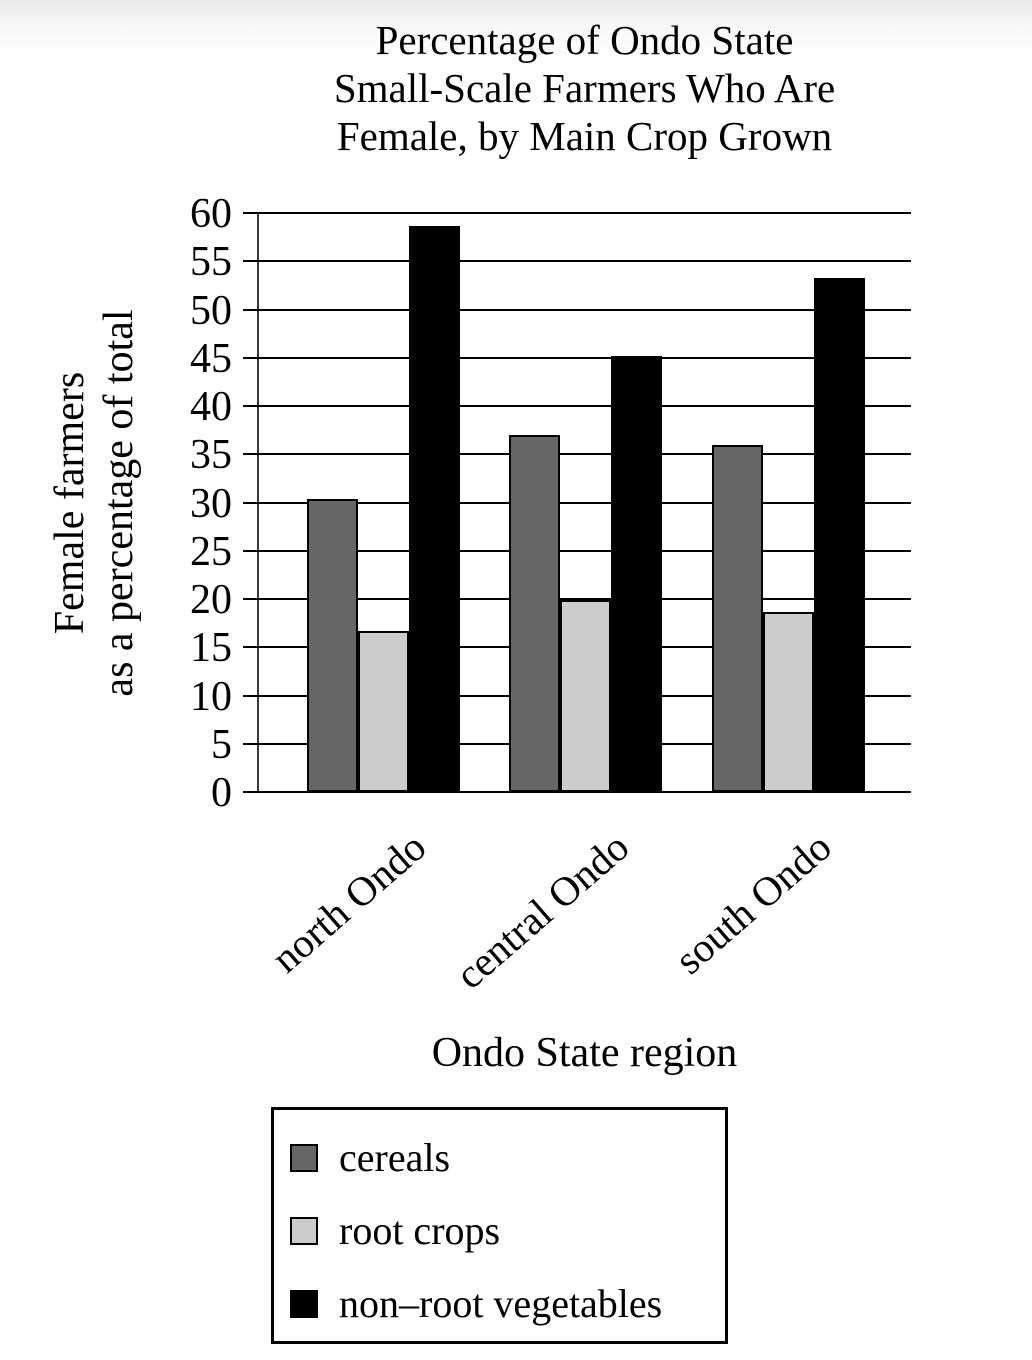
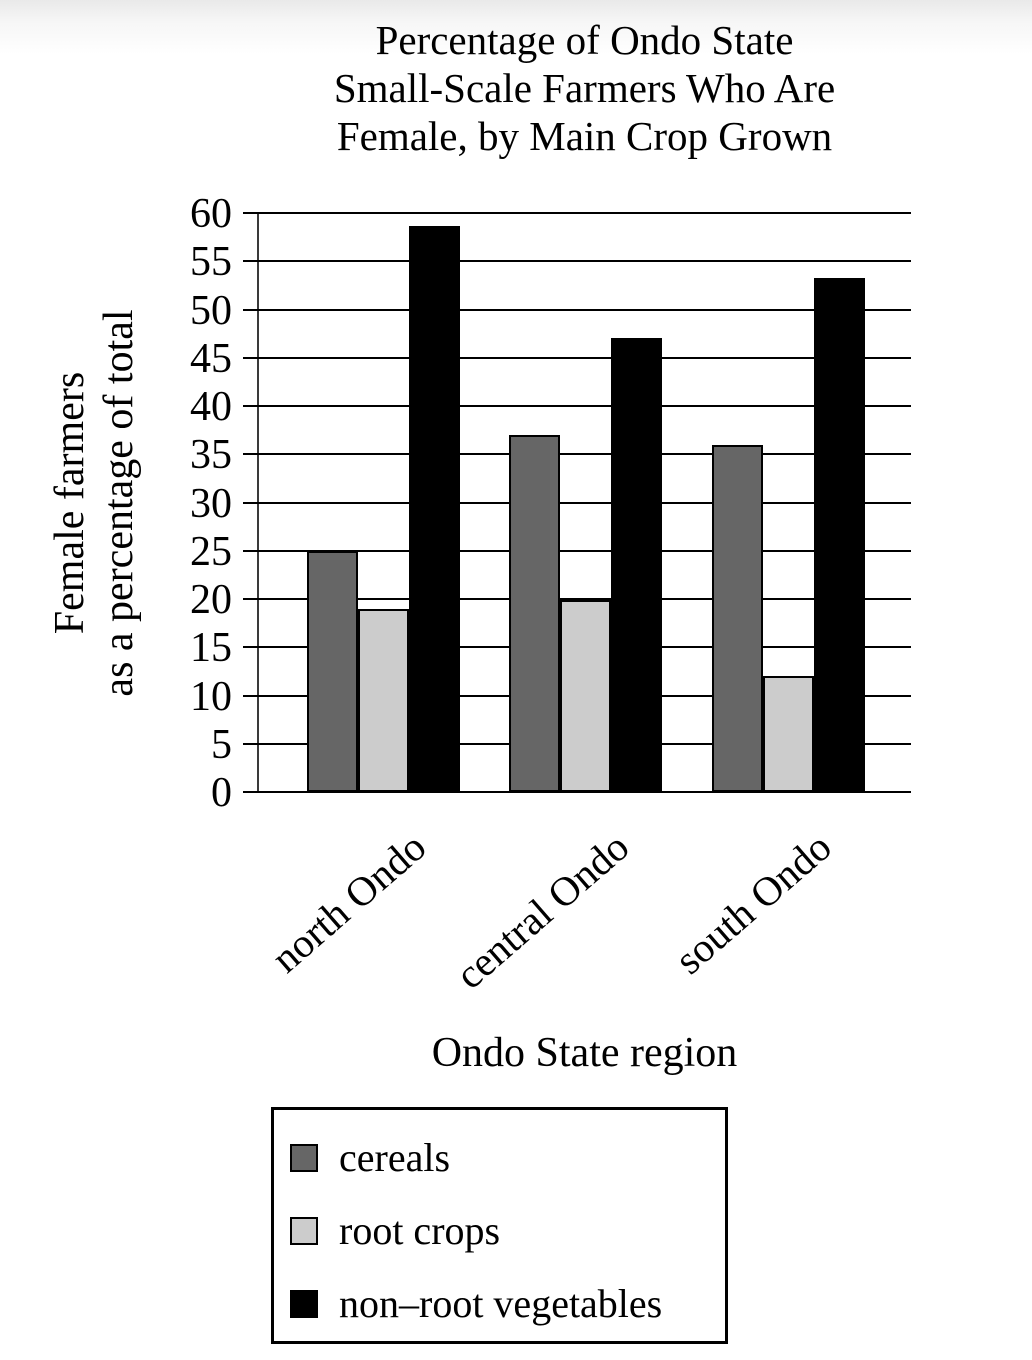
cereals/north Ondo: 30 -> 25
root crops/north Ondo: 17 -> 19
non–root vegetables/central Ondo: 45 -> 47
root crops/south Ondo: 19 -> 12
